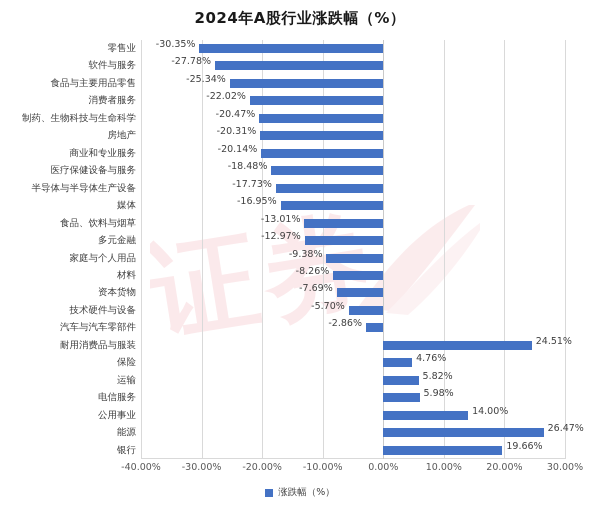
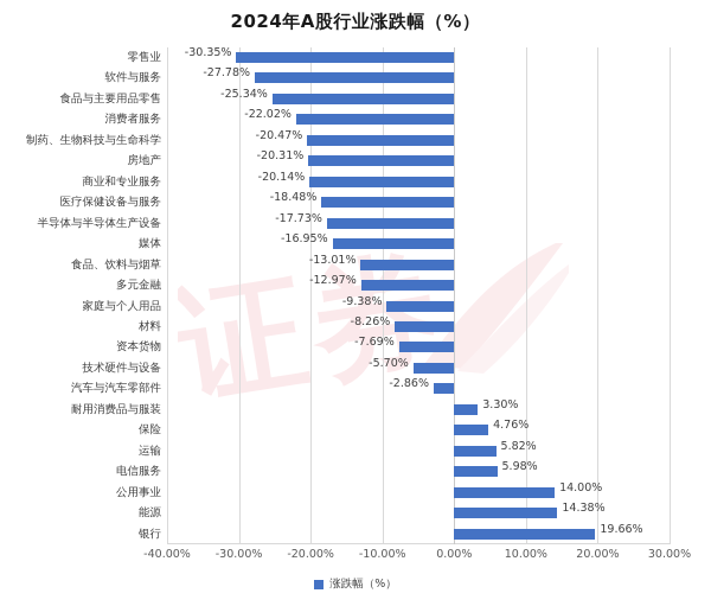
耐用消费品与服装: 24.51% -> 3.30%
能源: 26.47% -> 14.38%
